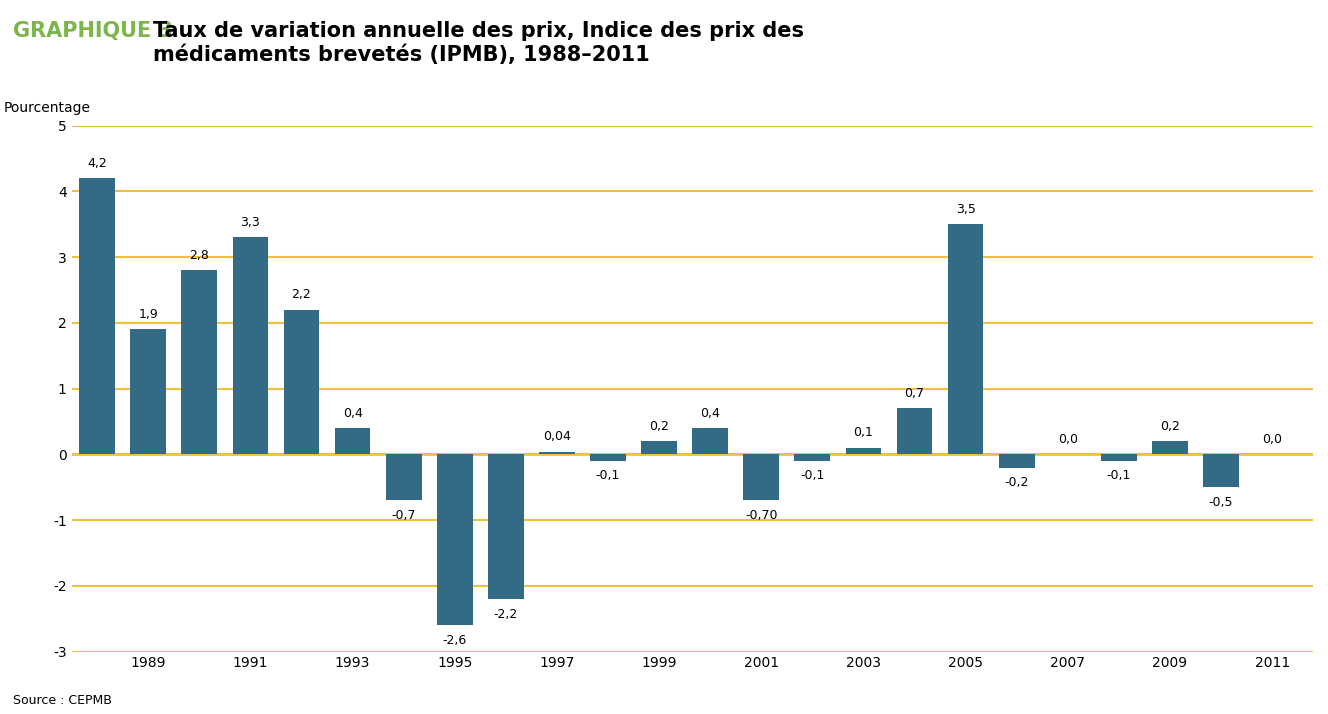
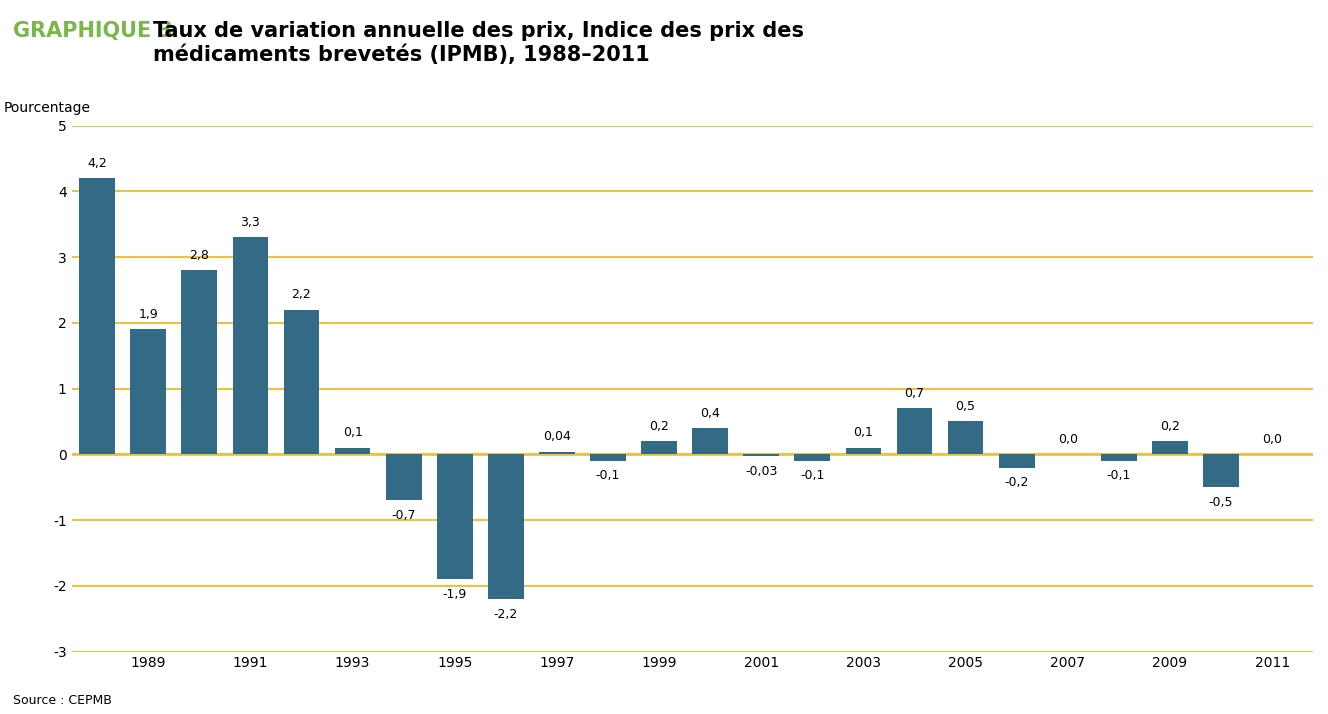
1993: 0,4 -> 0,1
1995: -2,6 -> -1,9
2001: -0,70 -> -0,03
2005: 3,5 -> 0,5
